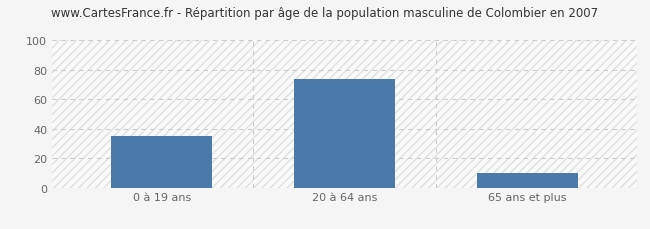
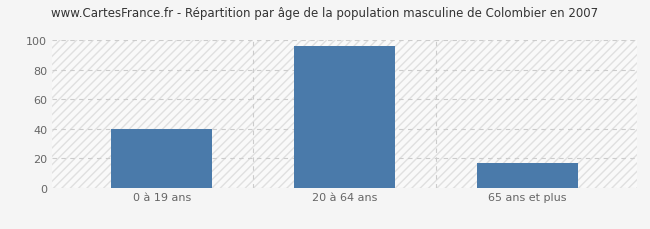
0 à 19 ans: 35 -> 40
20 à 64 ans: 74 -> 96
65 ans et plus: 10 -> 17
